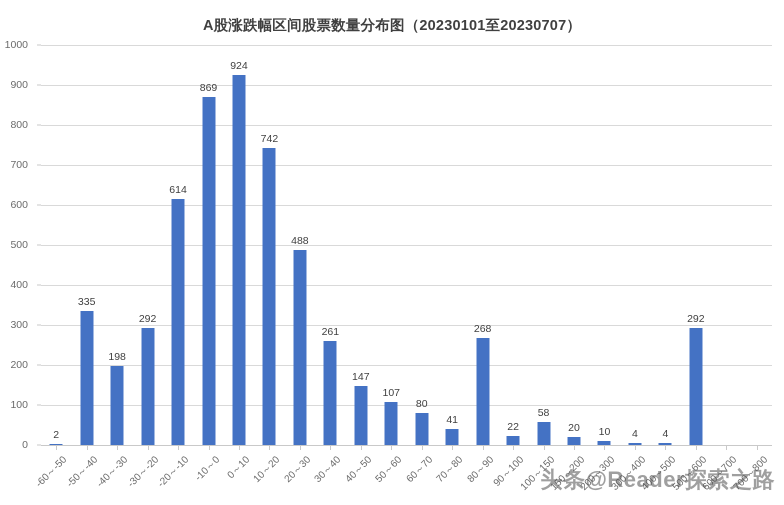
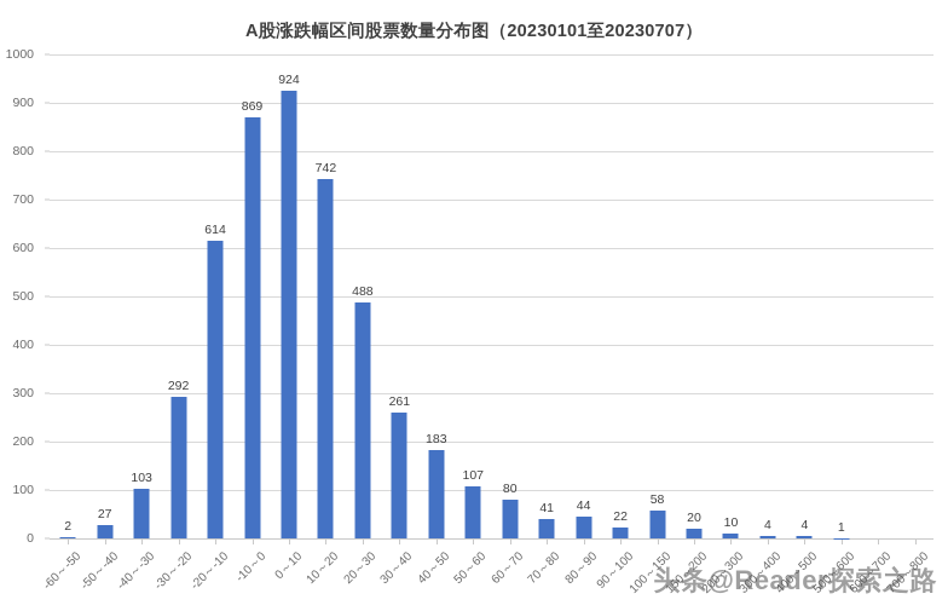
-50～-40: 335 -> 27
-40～-30: 198 -> 103
40～50: 147 -> 183
80～90: 268 -> 44
500～600: 292 -> 1
